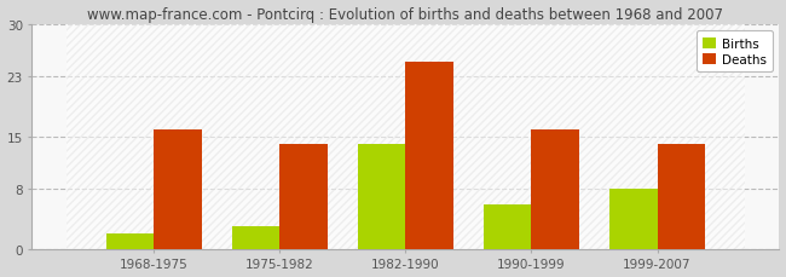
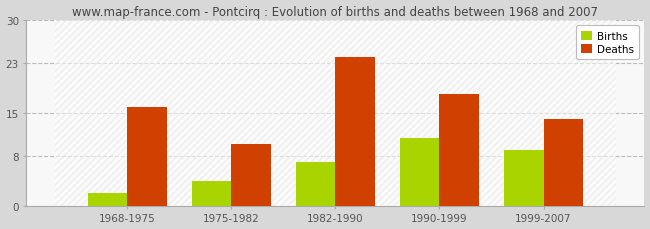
Births/1975-1982: 3 -> 4
Deaths/1975-1982: 14 -> 10
Births/1982-1990: 14 -> 7
Deaths/1982-1990: 25 -> 24
Births/1990-1999: 6 -> 11
Deaths/1990-1999: 16 -> 18
Births/1999-2007: 8 -> 9
